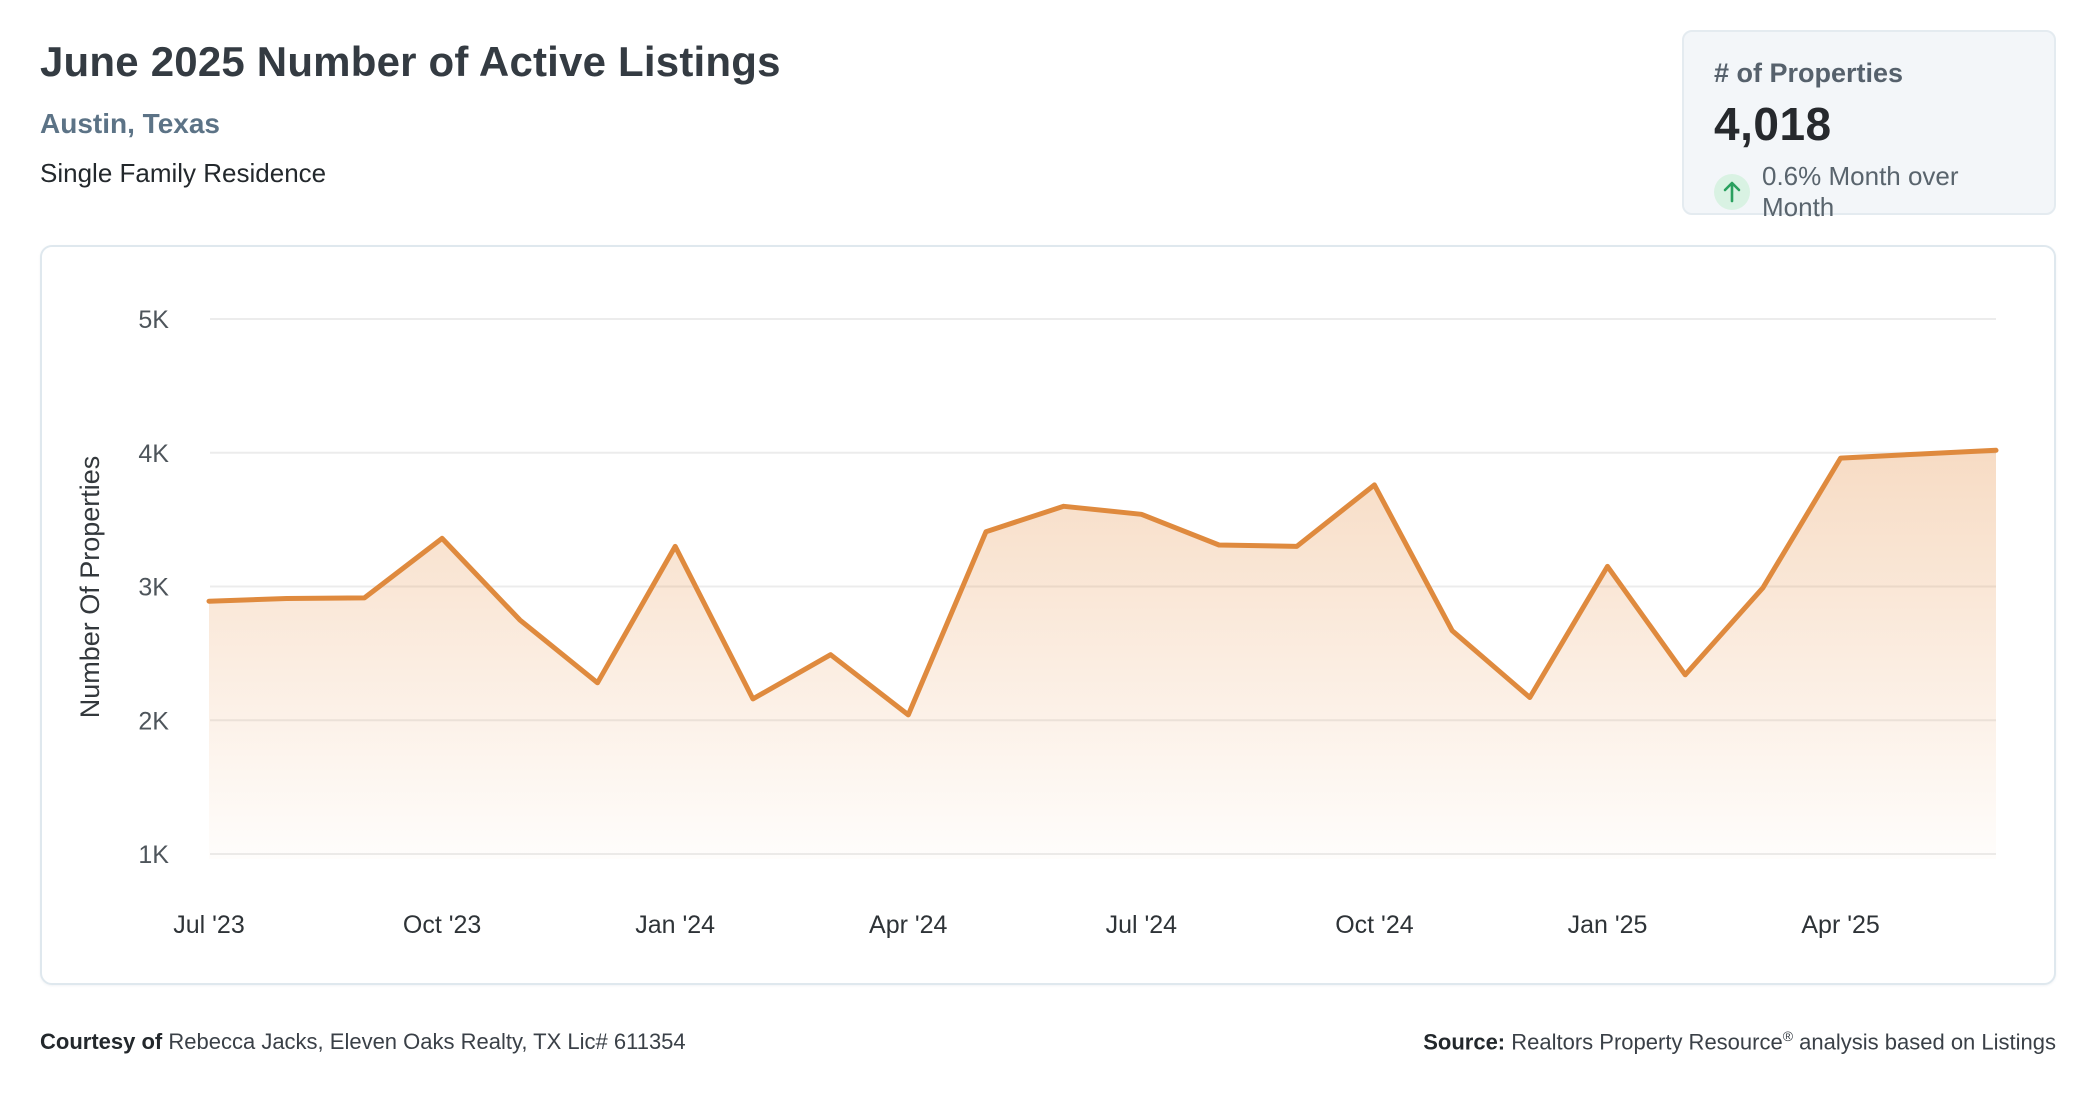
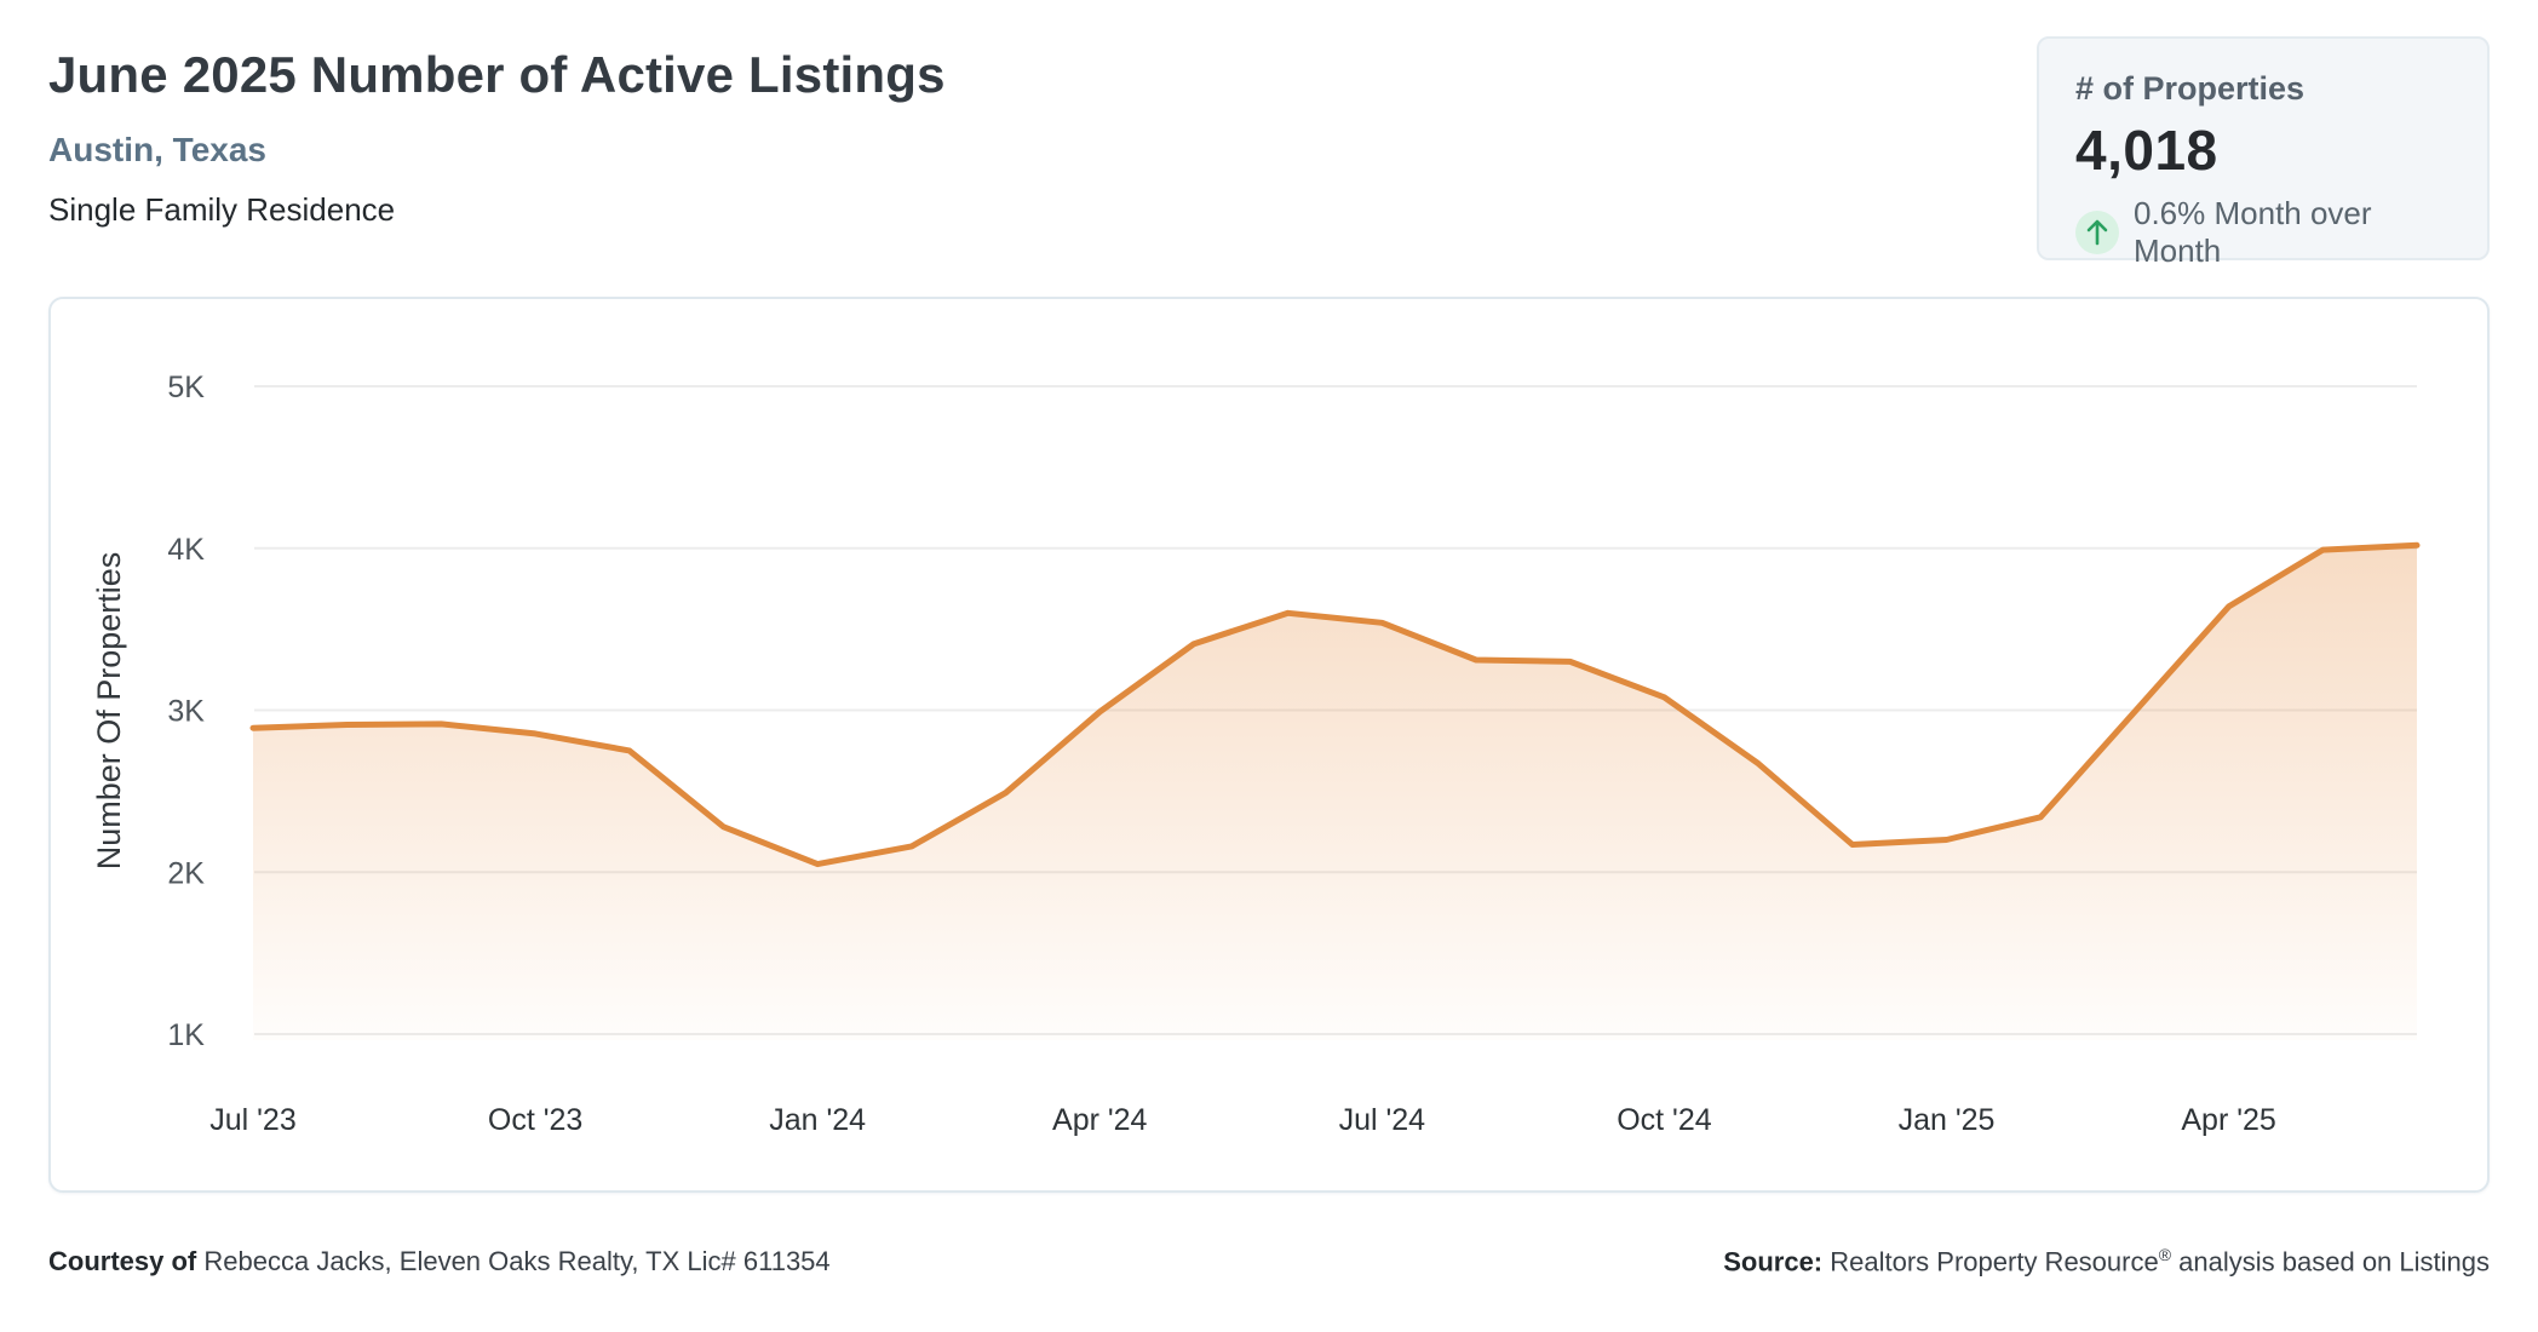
Oct '23: 3.36K -> 2.86K
Jan '24: 3.30K -> 2.05K
Apr '24: 2.04K -> 2.99K
Oct '24: 3.76K -> 3.08K
Jan '25: 3.15K -> 2.20K
Apr '25: 3.96K -> 3.64K
